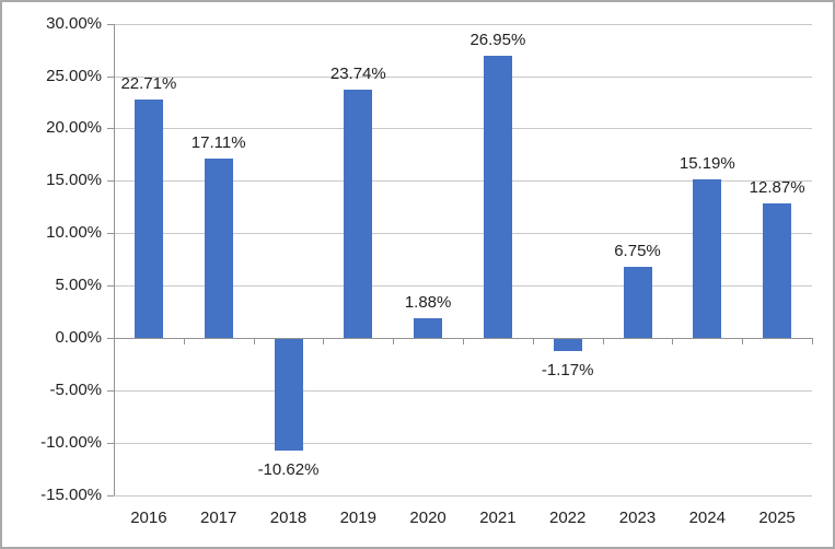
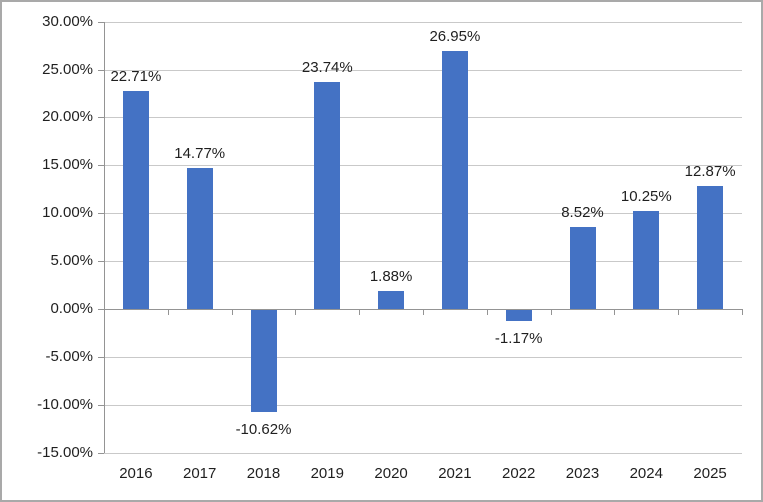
2017: 17.11% -> 14.77%
2023: 6.75% -> 8.52%
2024: 15.19% -> 10.25%
